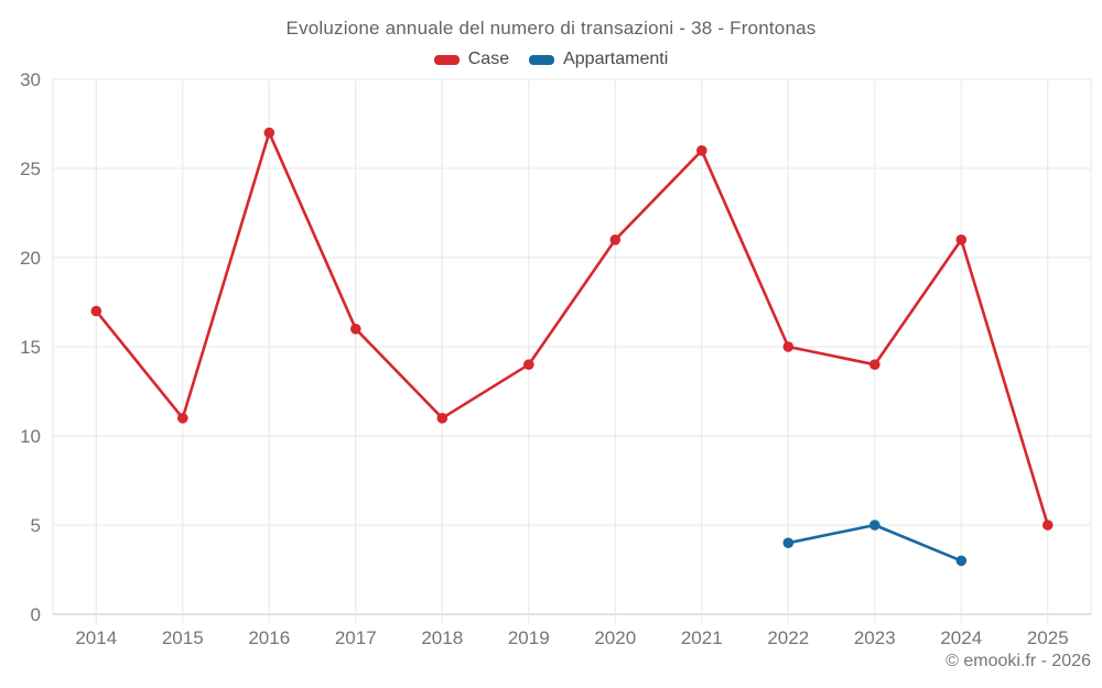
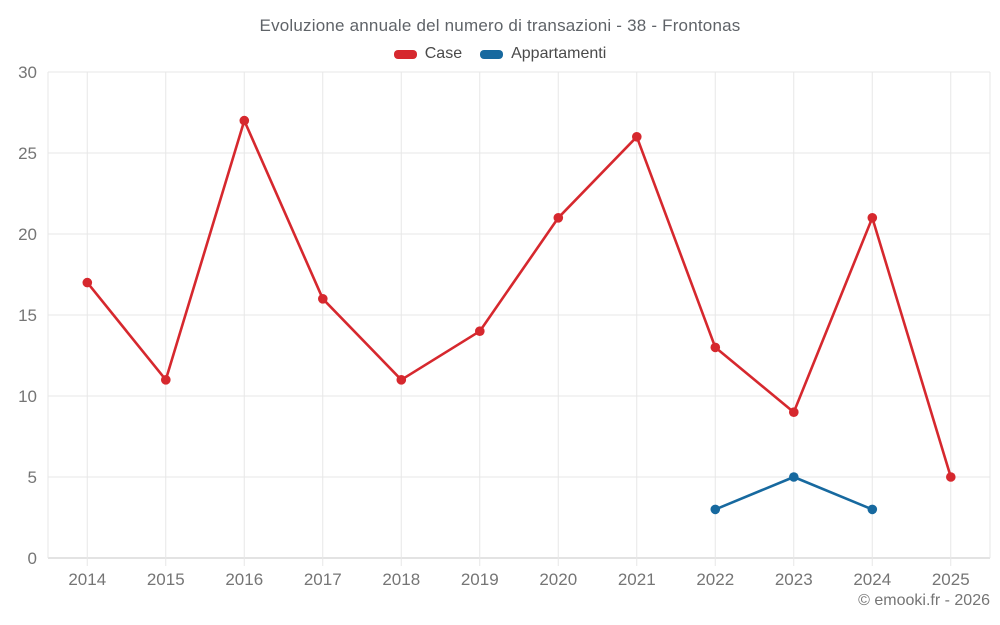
Case/2022: 15 -> 13
Appartamenti/2022: 4 -> 3
Case/2023: 14 -> 9
